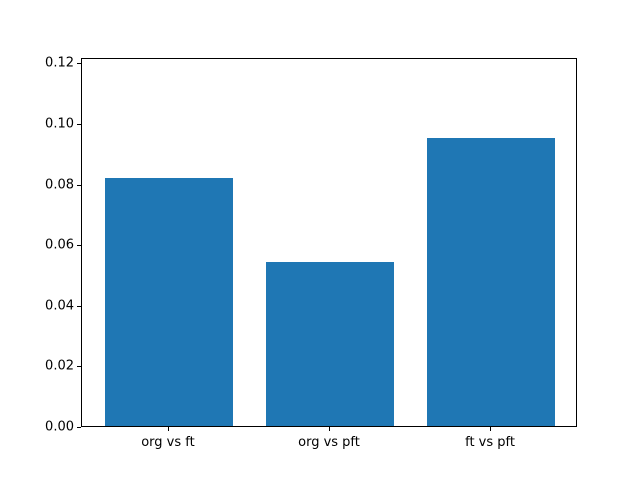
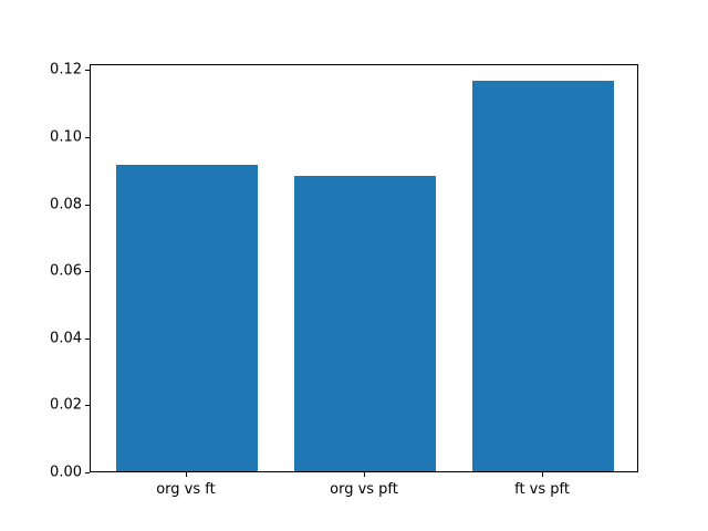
org vs ft: 0.082 -> 0.092
org vs pft: 0.054 -> 0.088
ft vs pft: 0.095 -> 0.116
